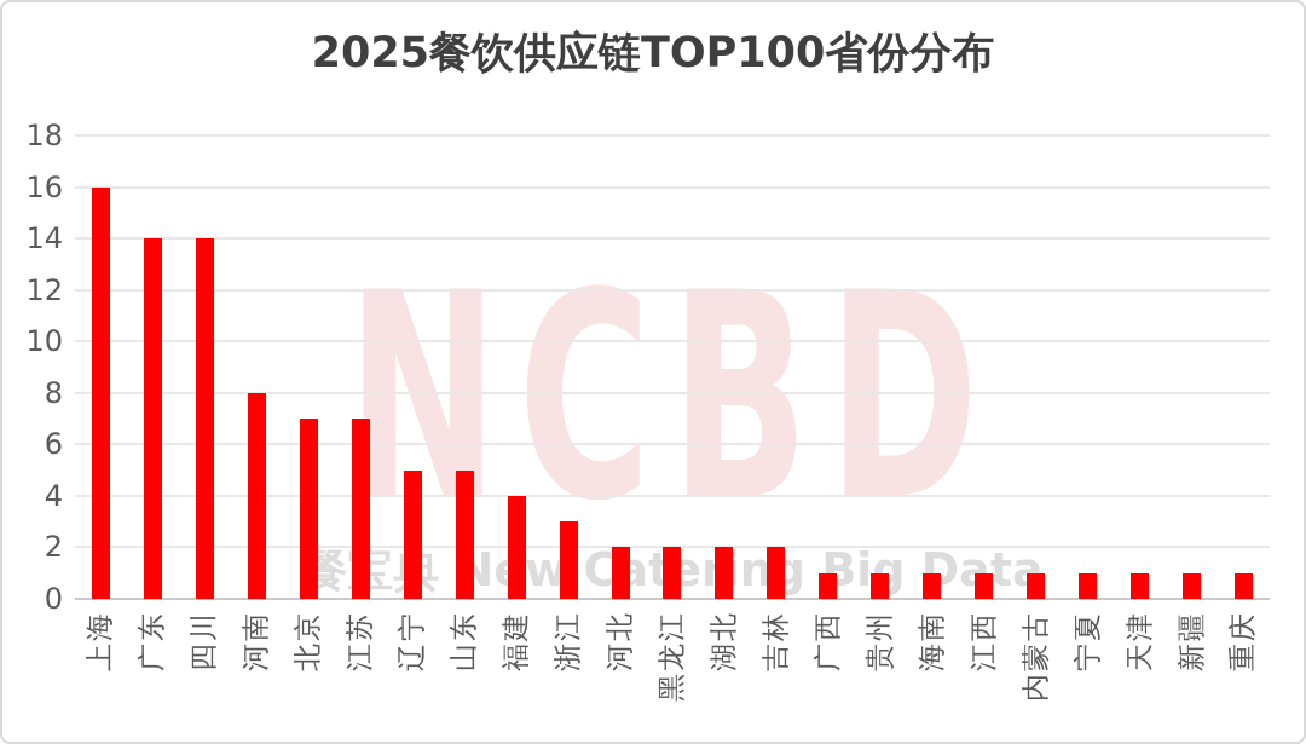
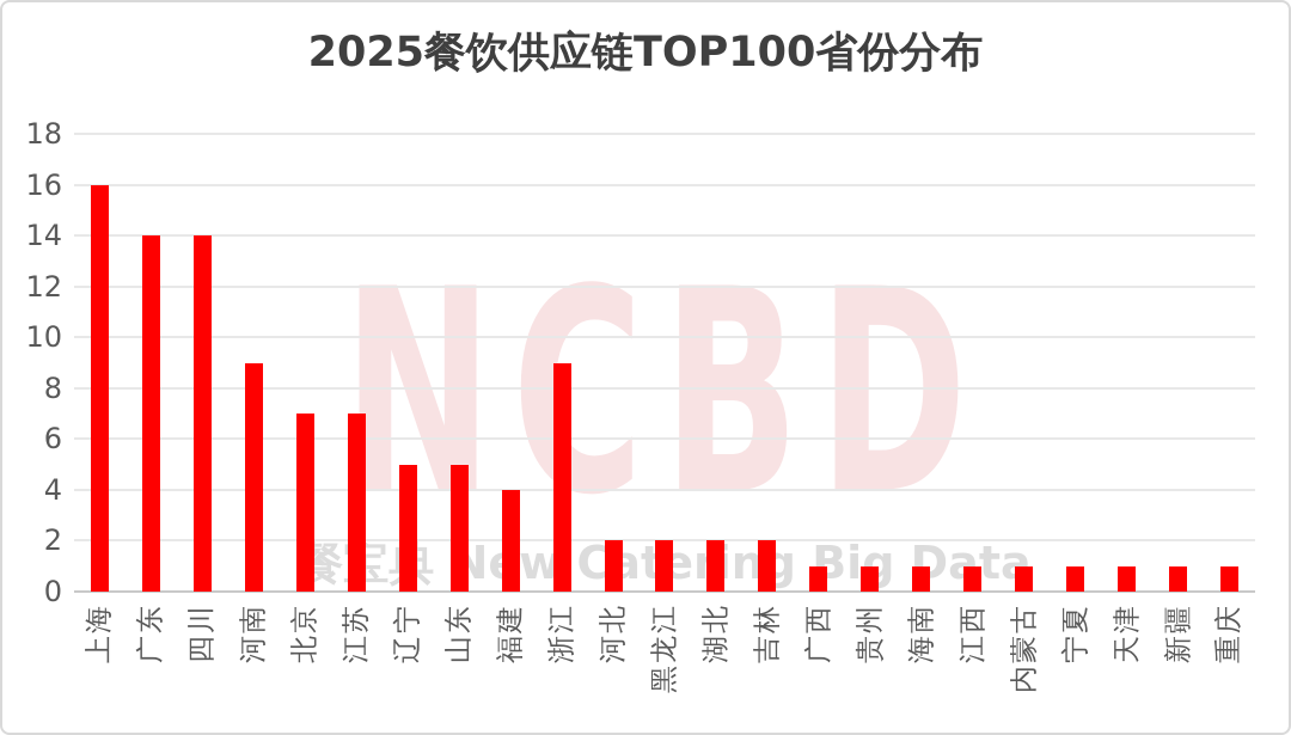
河南: 8 -> 9
浙江: 3 -> 9
